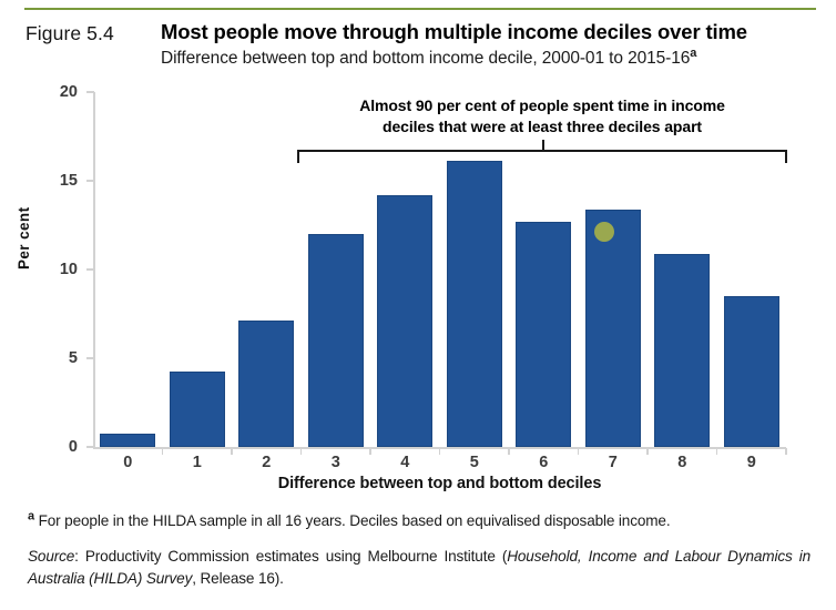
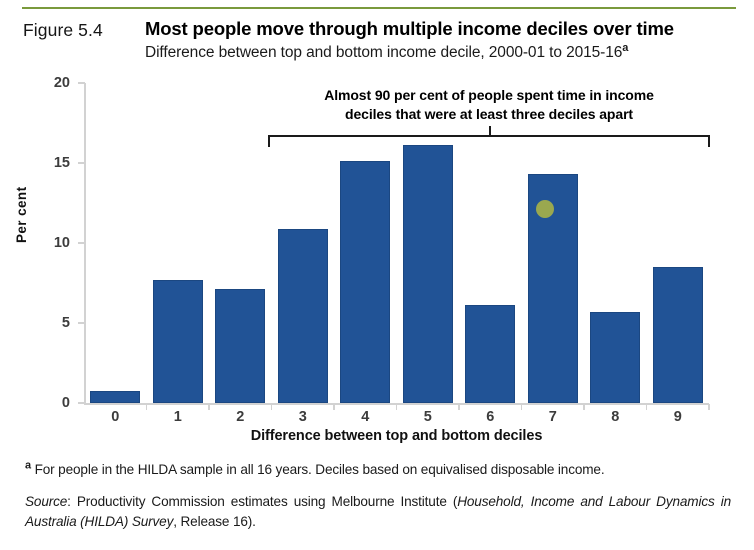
1: 4.2 -> 7.7
3: 12.0 -> 10.9
4: 14.2 -> 15.1
6: 12.7 -> 6.1
7: 13.4 -> 14.3
8: 10.9 -> 5.7
